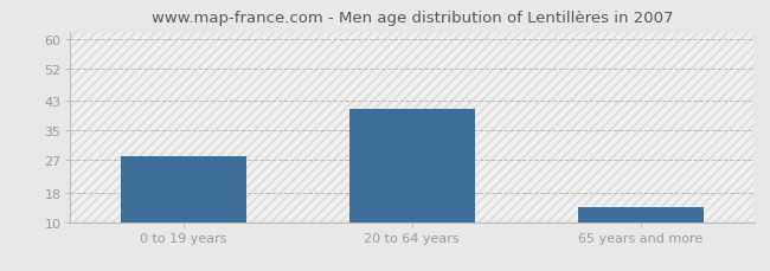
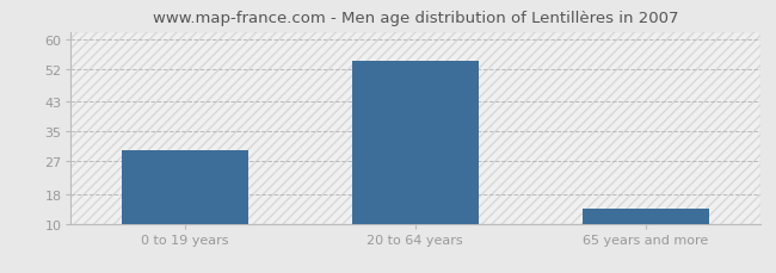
0 to 19 years: 28 -> 30
20 to 64 years: 41 -> 54
